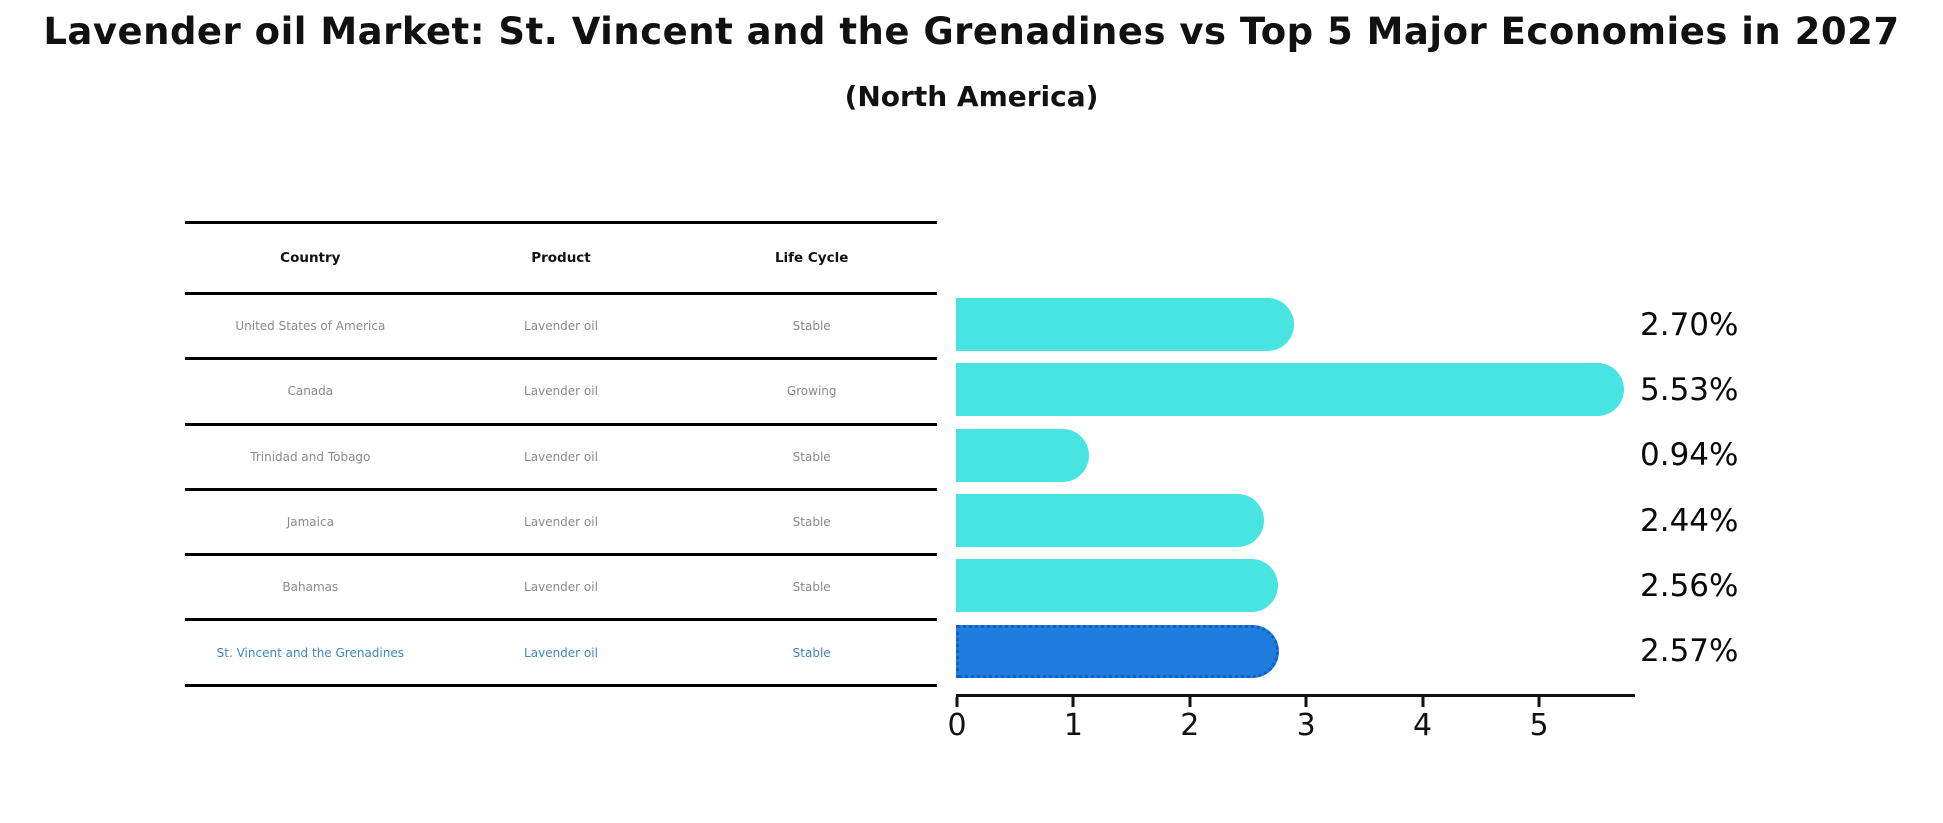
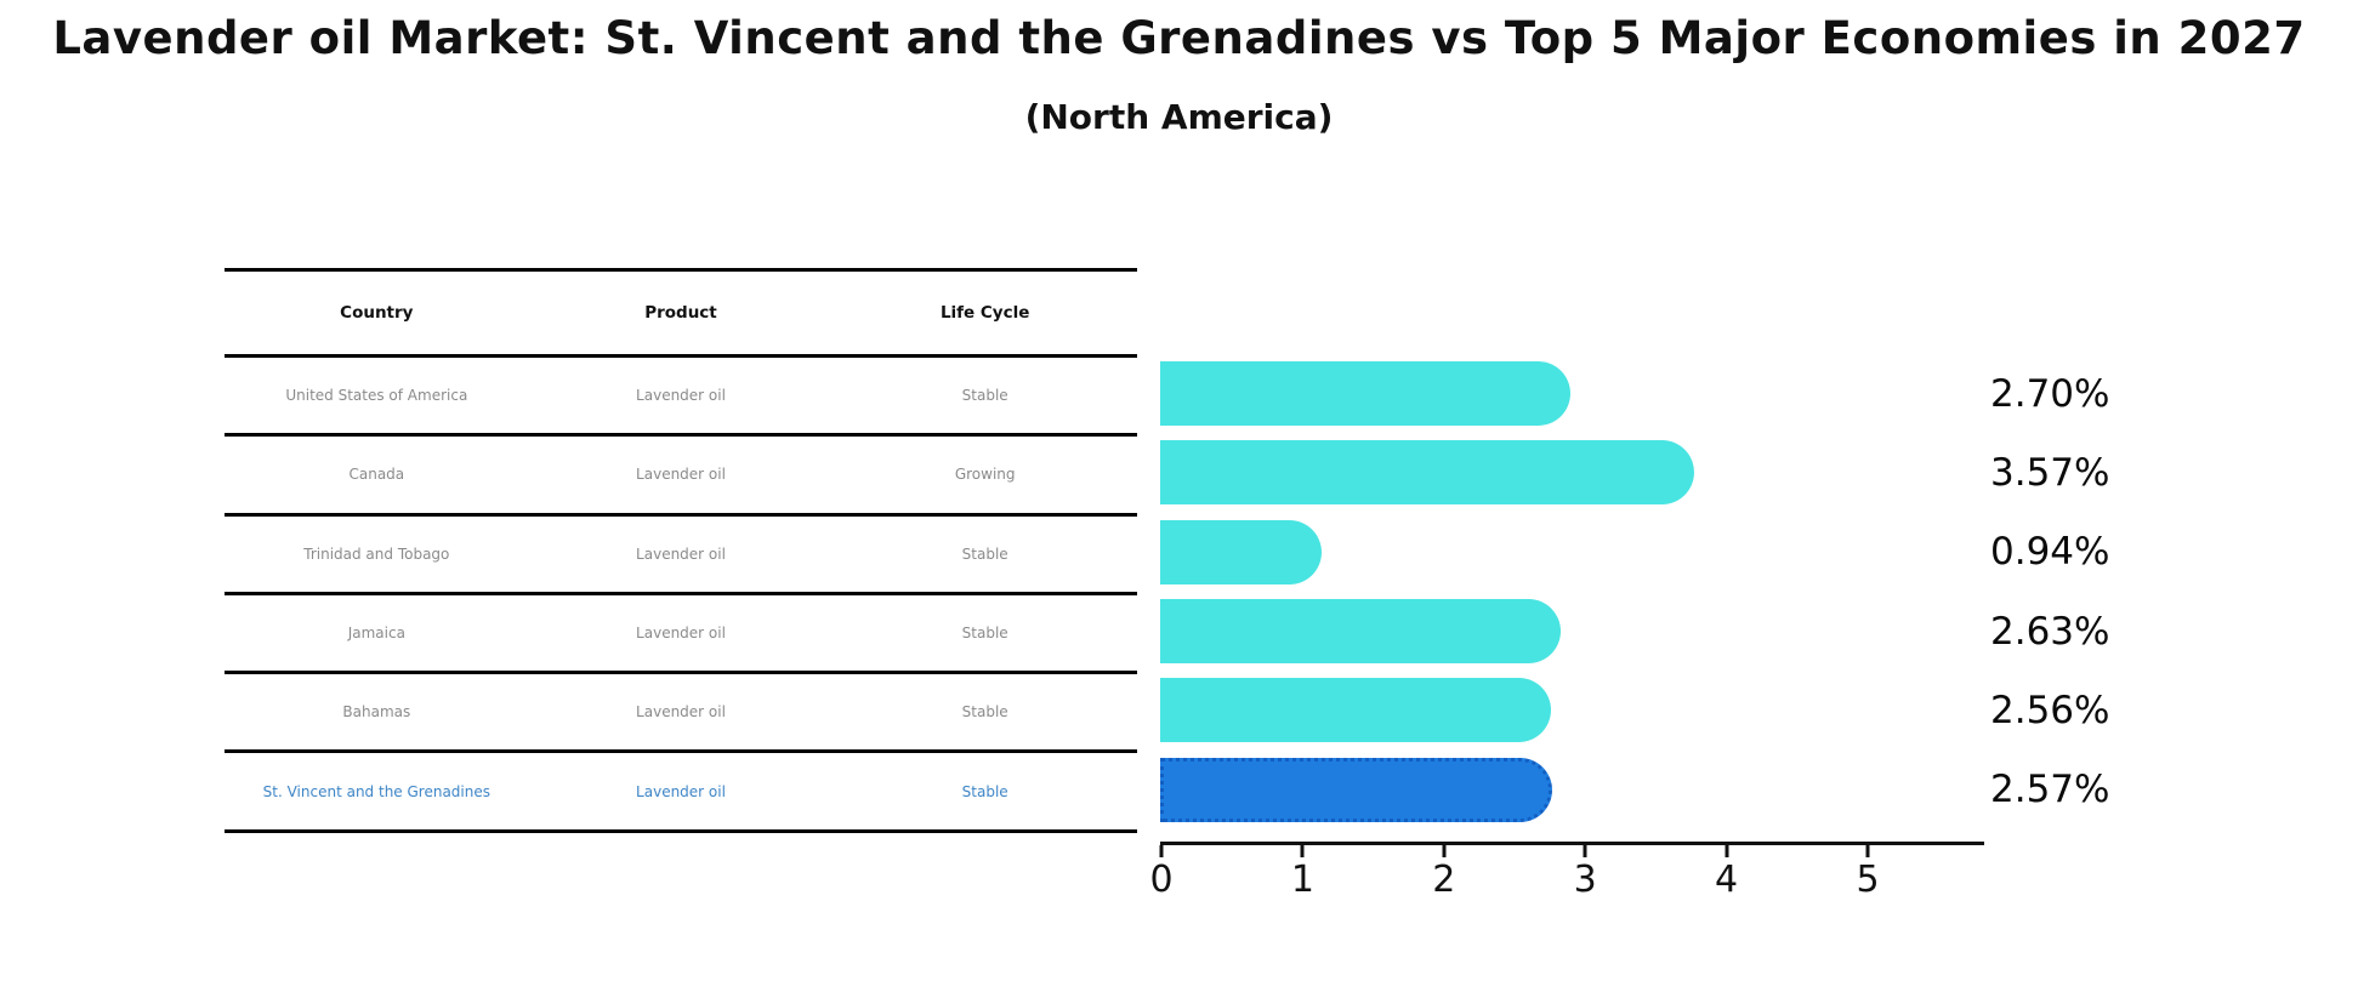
Canada: 5.53% -> 3.57%
Jamaica: 2.44% -> 2.63%
